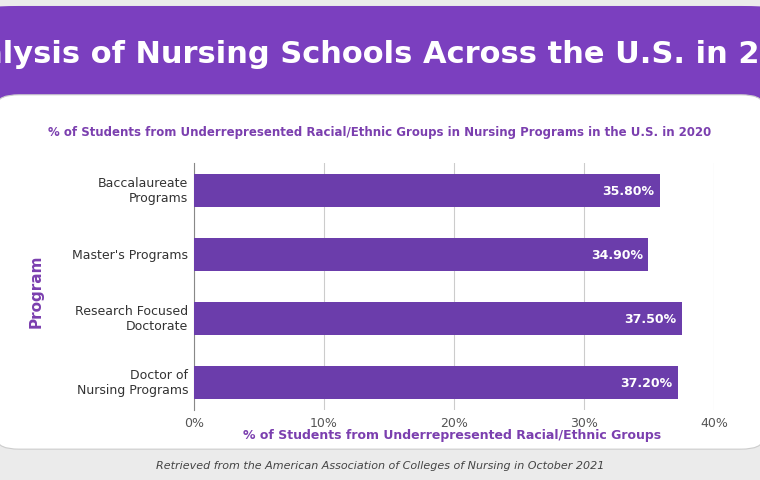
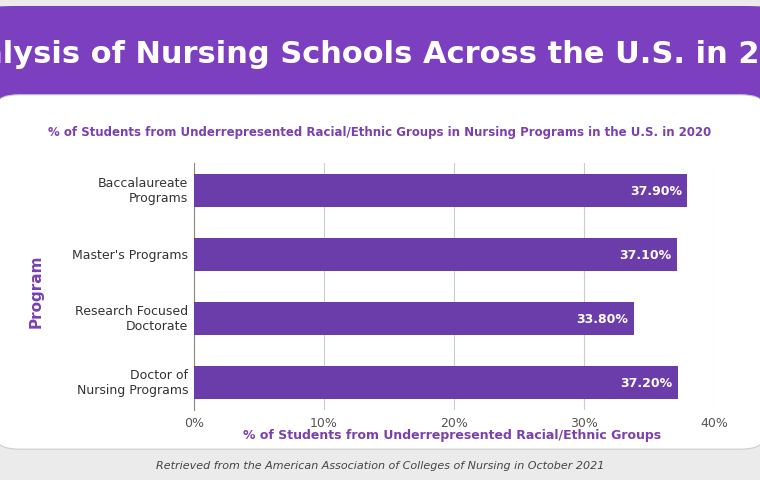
Baccalaureate Programs: 35.80% -> 37.90%
Master's Programs: 34.90% -> 37.10%
Research Focused Doctorate: 37.50% -> 33.80%
